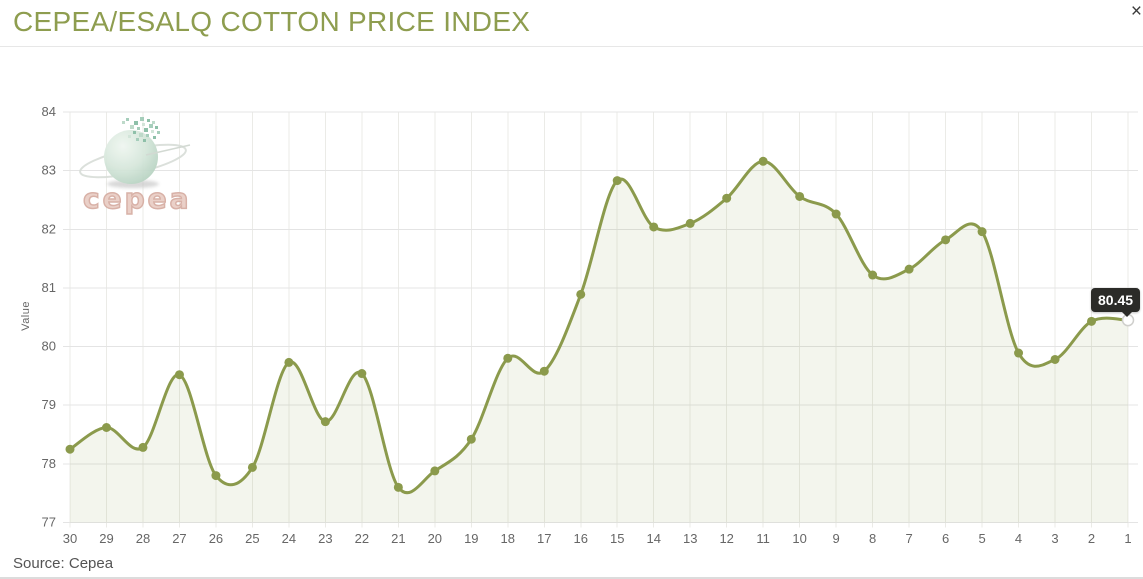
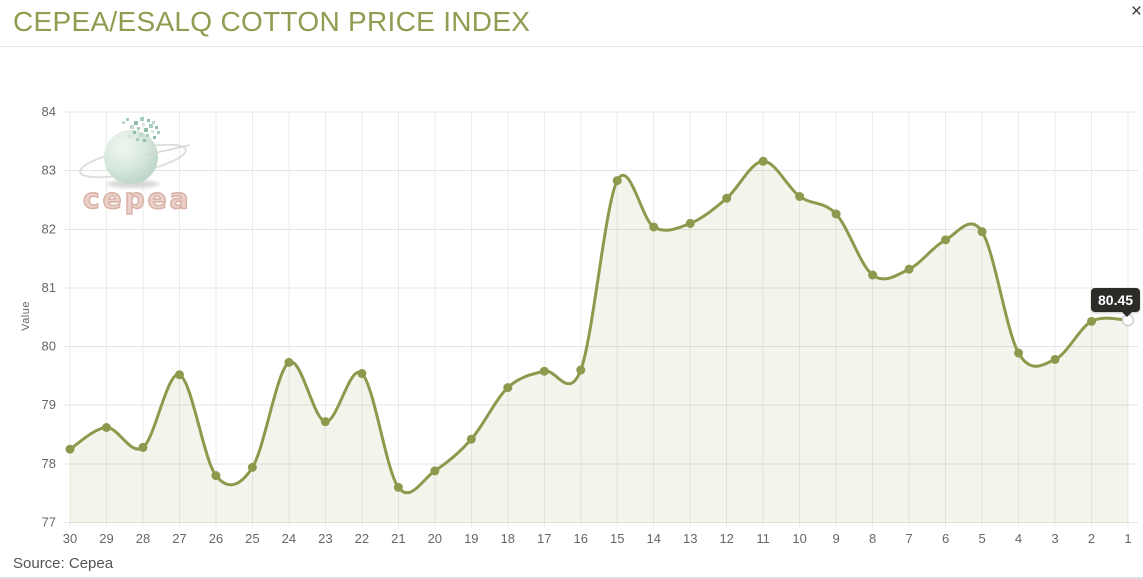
18: 79.8 -> 79.3
16: 80.9 -> 79.6
